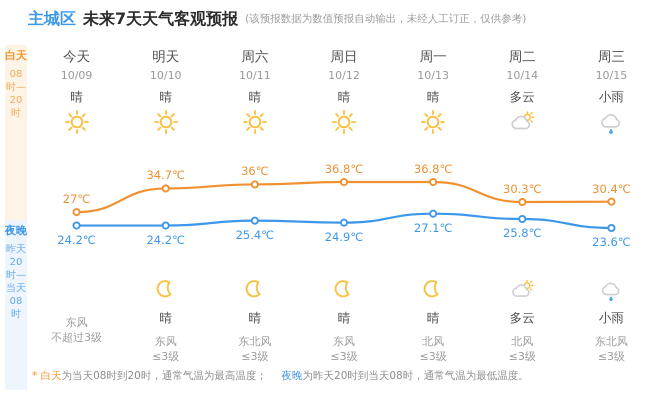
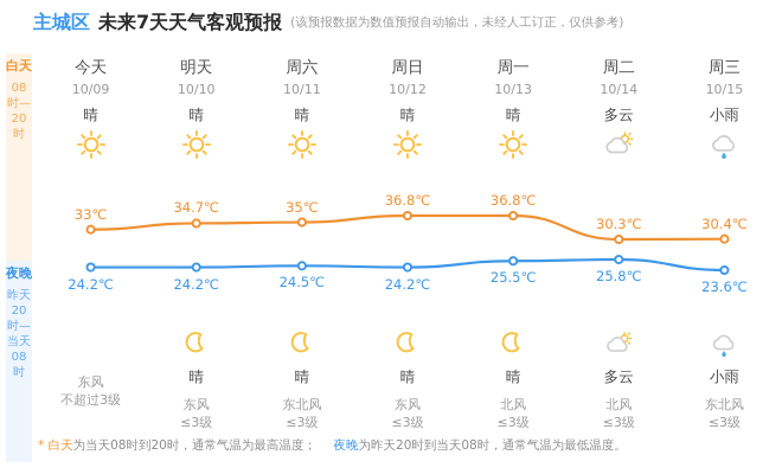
白天/10/09: 27 -> 33
白天/10/11: 36 -> 35
夜晚/10/11: 25.4 -> 24.5
夜晚/10/12: 24.9 -> 24.2
夜晚/10/13: 27.1 -> 25.5
